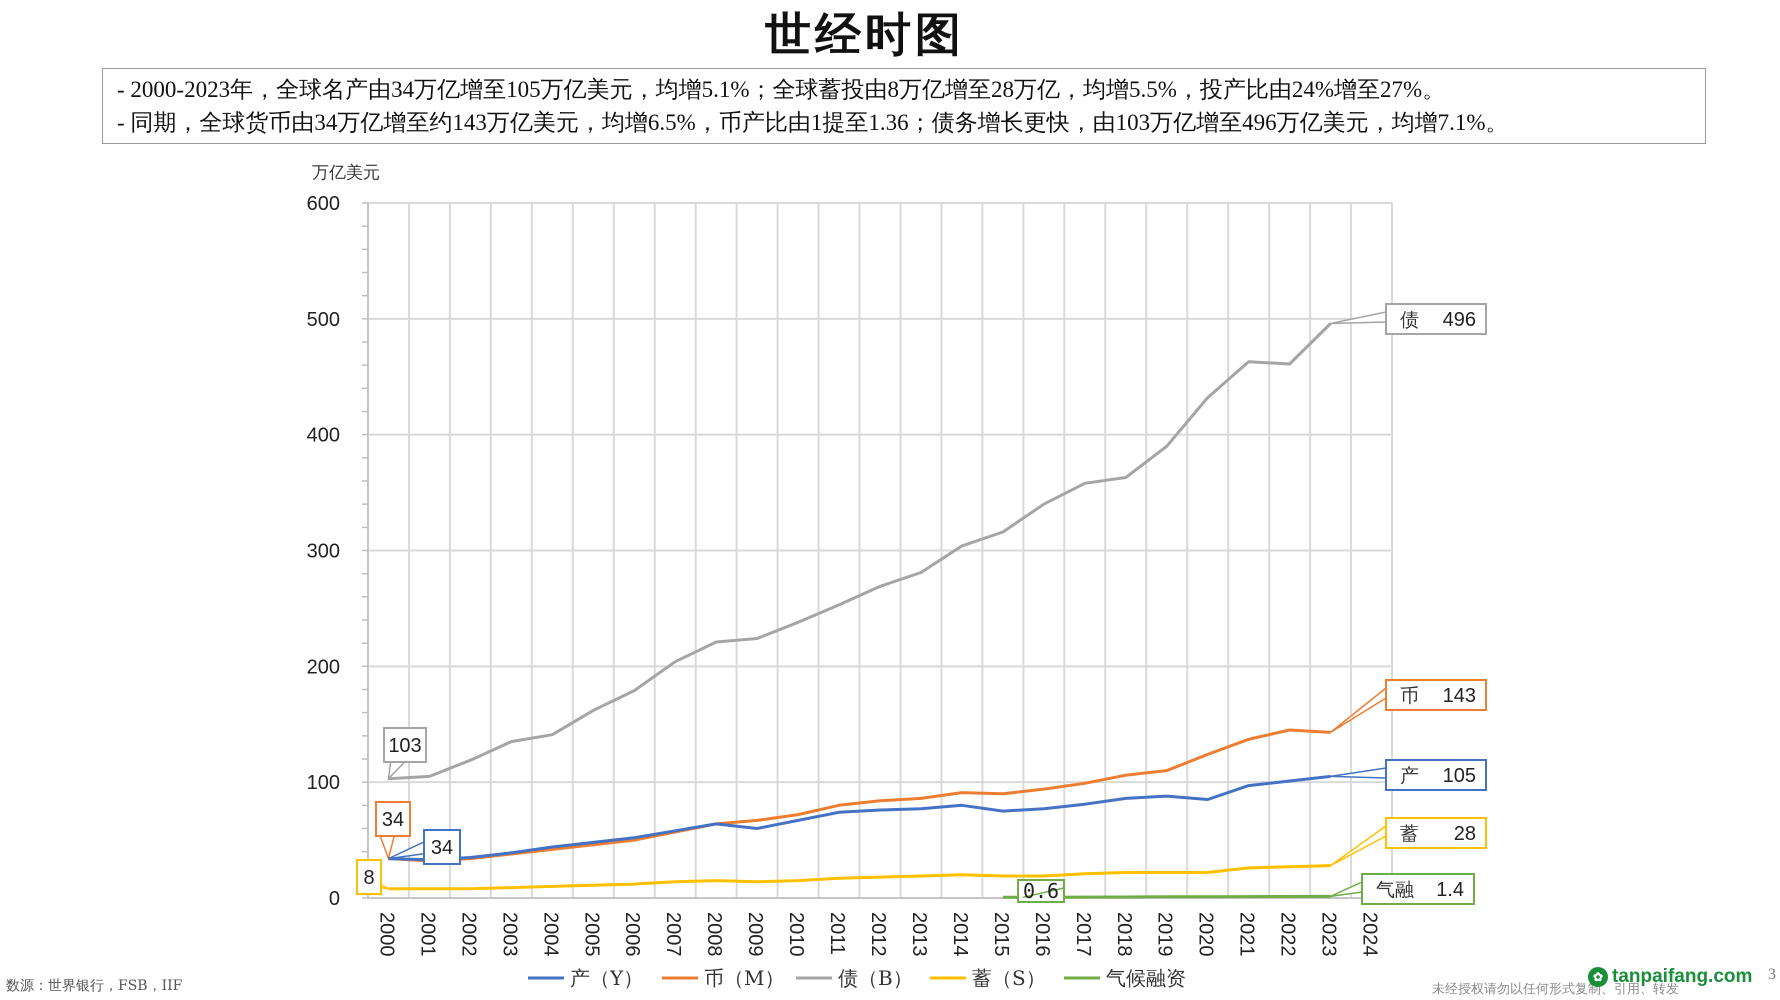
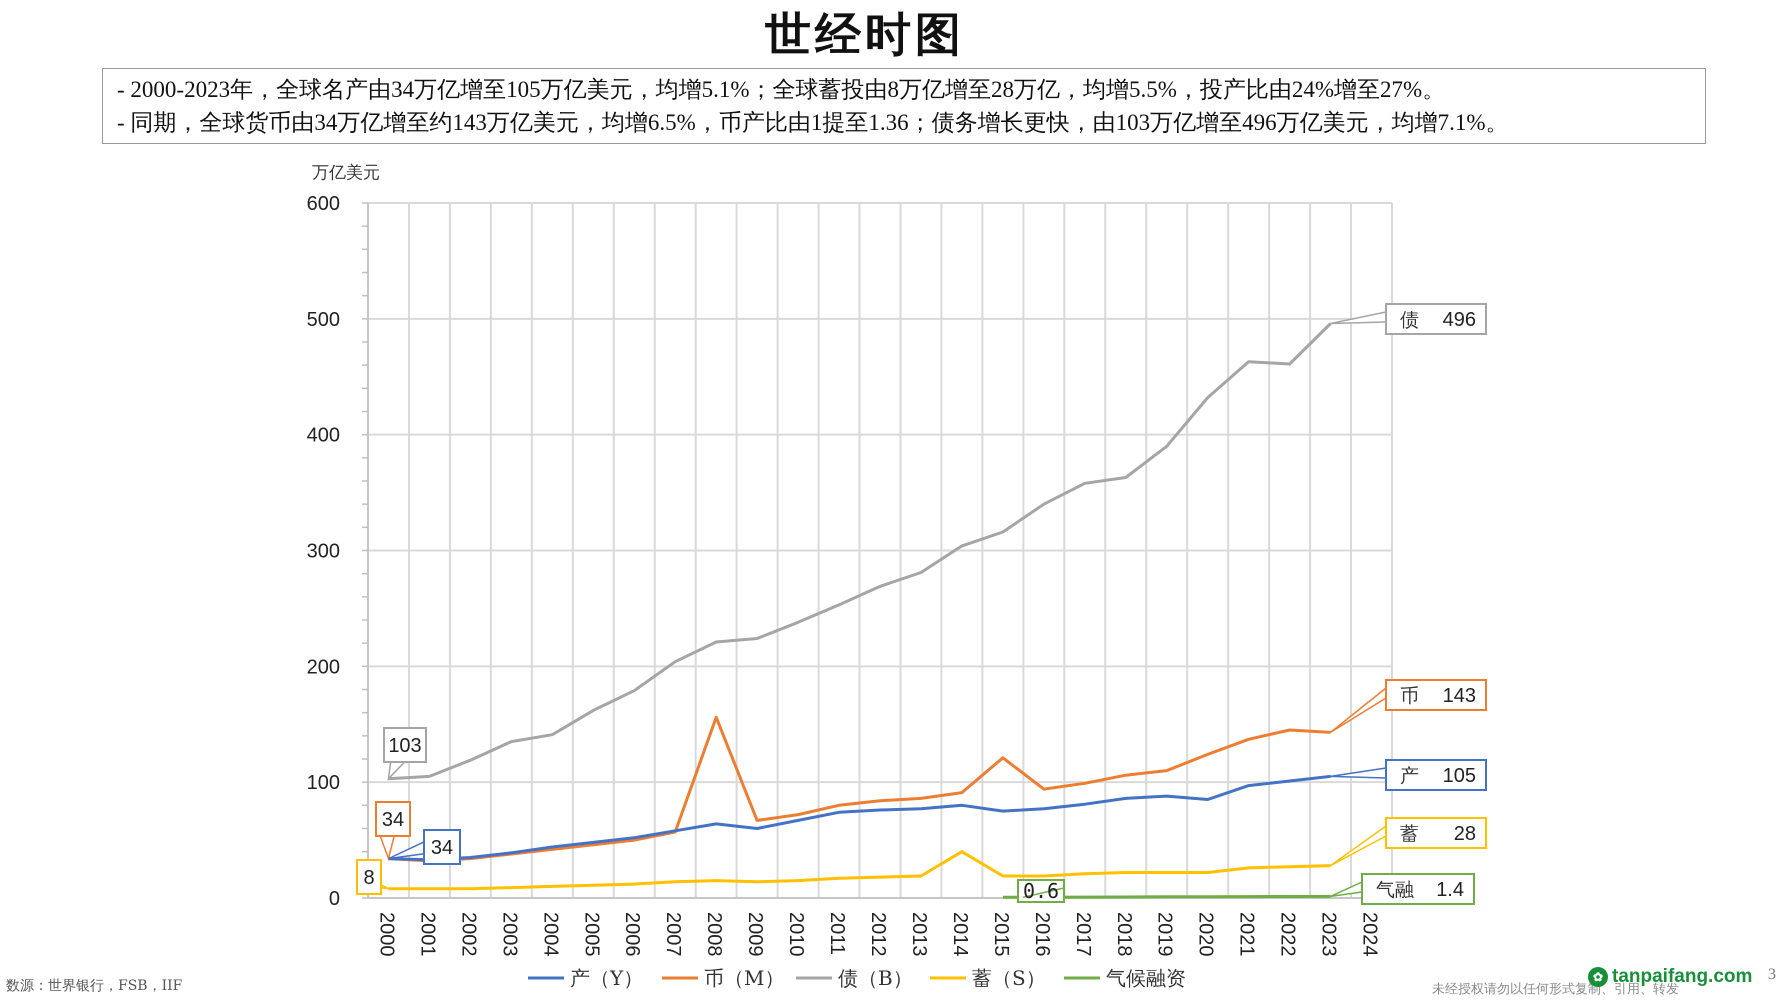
币（M）/2008: 64 -> 156
蓄（S）/2014: 20 -> 40
币（M）/2015: 90 -> 121
